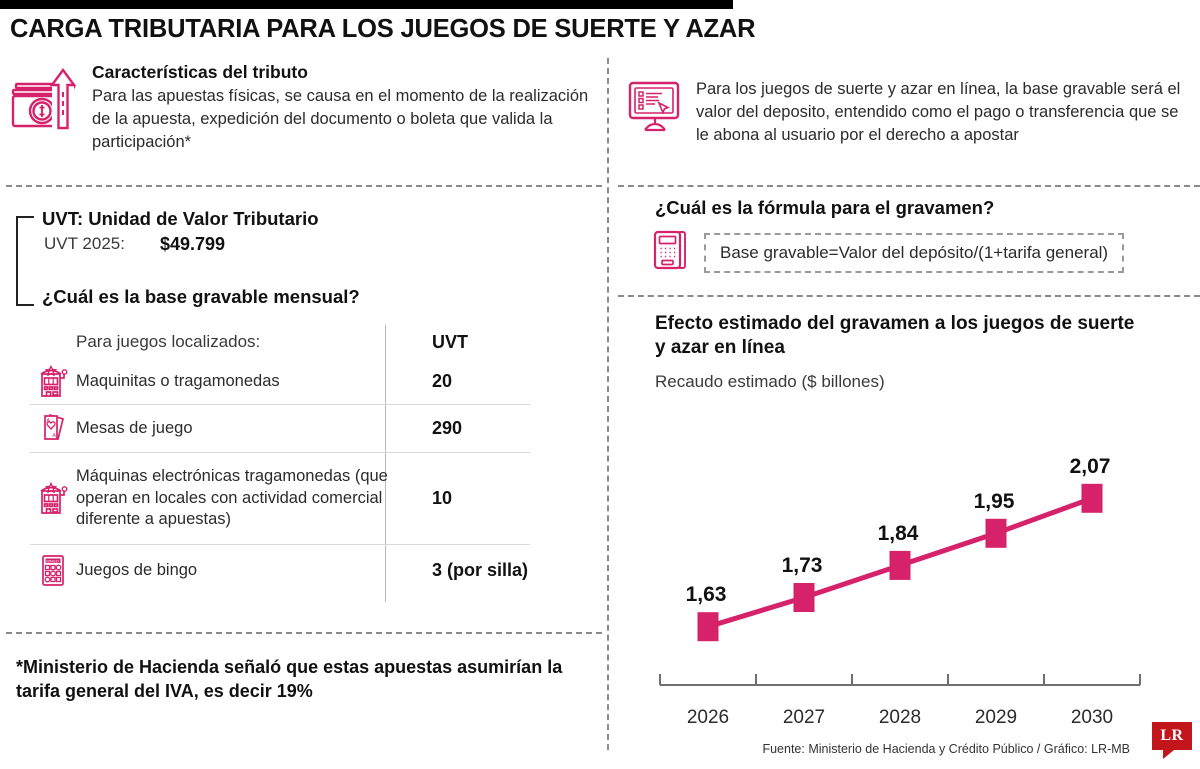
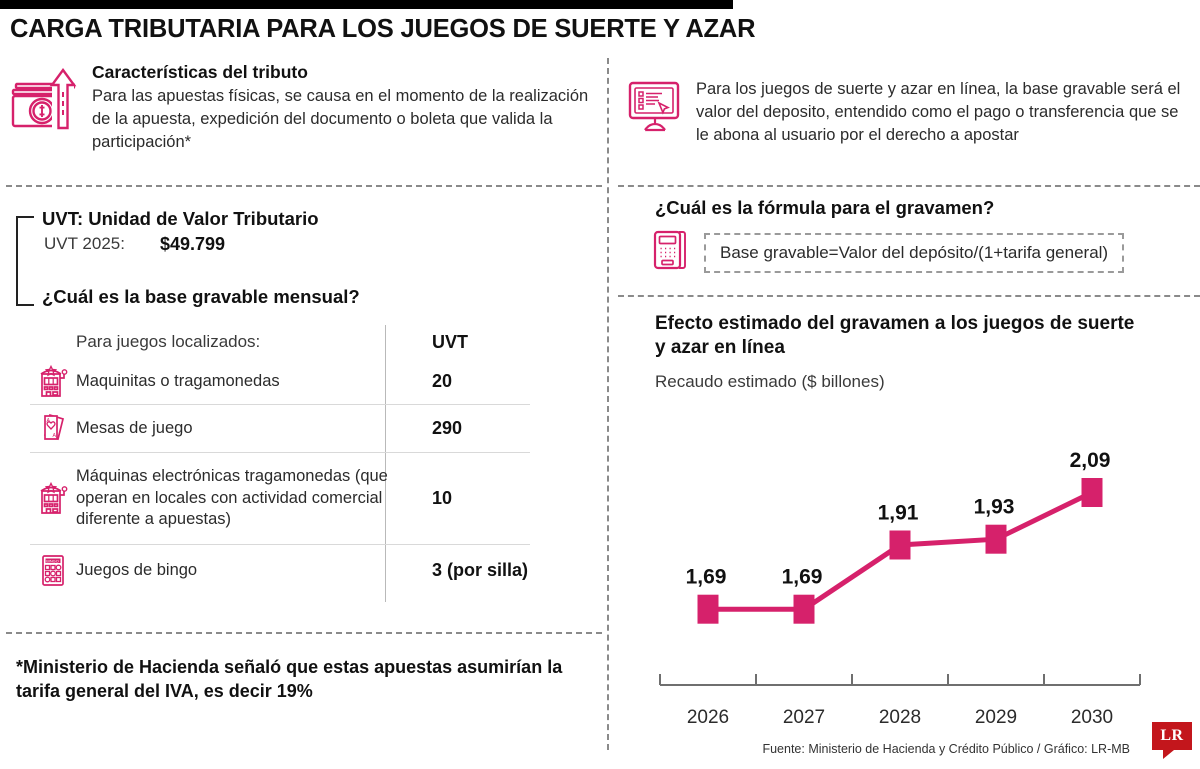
2026: 1,63 -> 1,69
2027: 1,73 -> 1,69
2028: 1,84 -> 1,91
2029: 1,95 -> 1,93
2030: 2,07 -> 2,09
